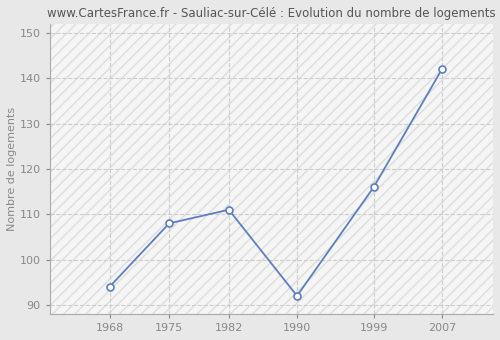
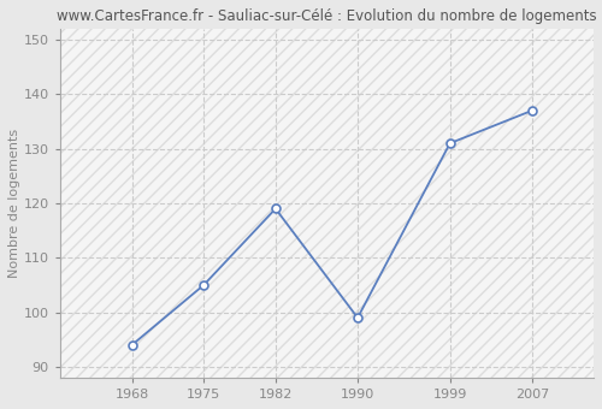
1975: 108 -> 105
1982: 111 -> 119
1990: 92 -> 99
1999: 116 -> 131
2007: 142 -> 137
